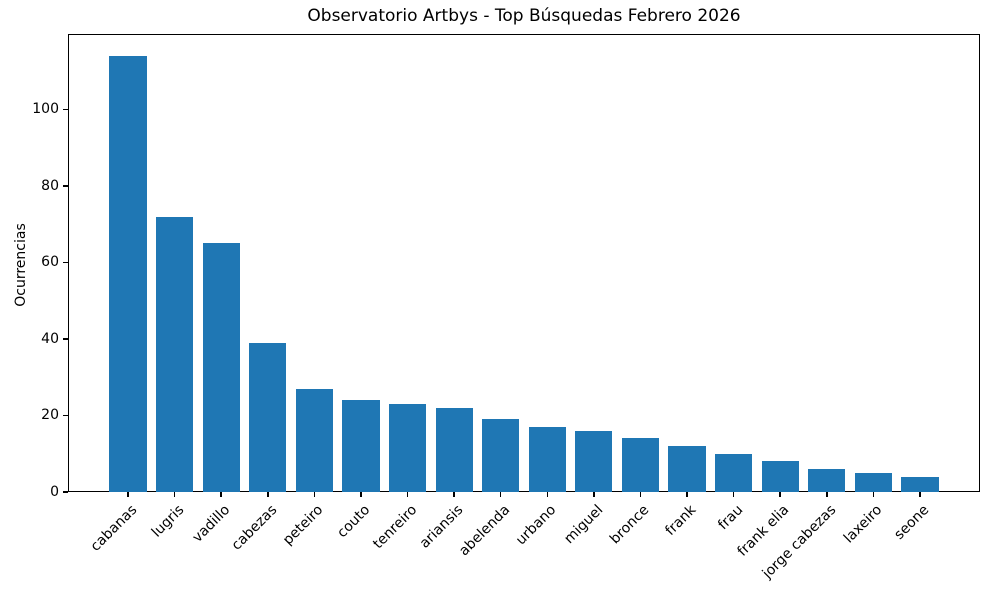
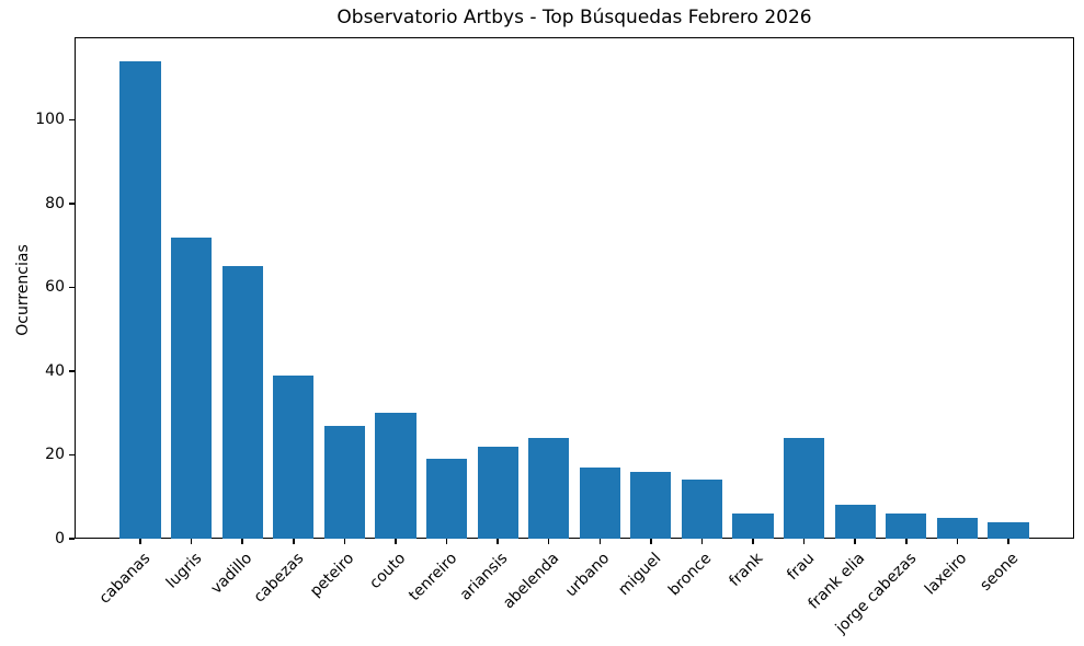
couto: 24 -> 30
tenreiro: 23 -> 19
abelenda: 19 -> 24
frank: 12 -> 6
frau: 10 -> 24
